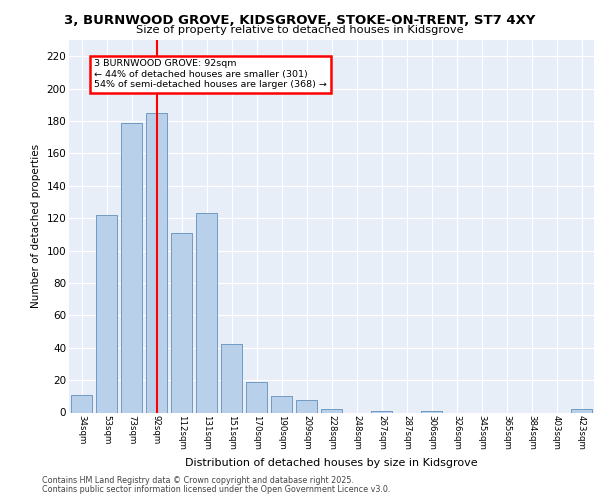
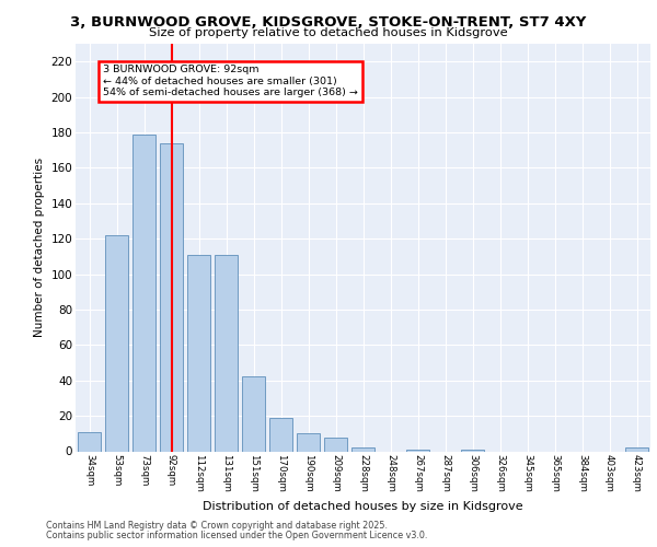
92sqm: 185 -> 174
131sqm: 123 -> 111
